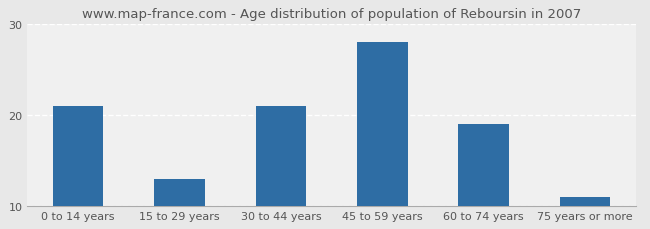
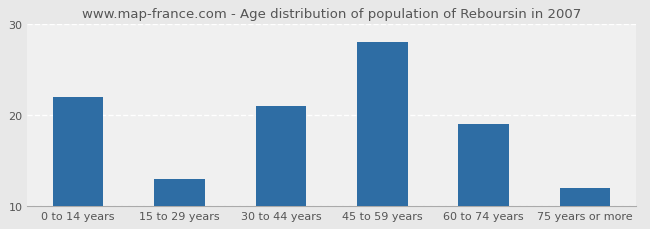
0 to 14 years: 21 -> 22
75 years or more: 11 -> 12
